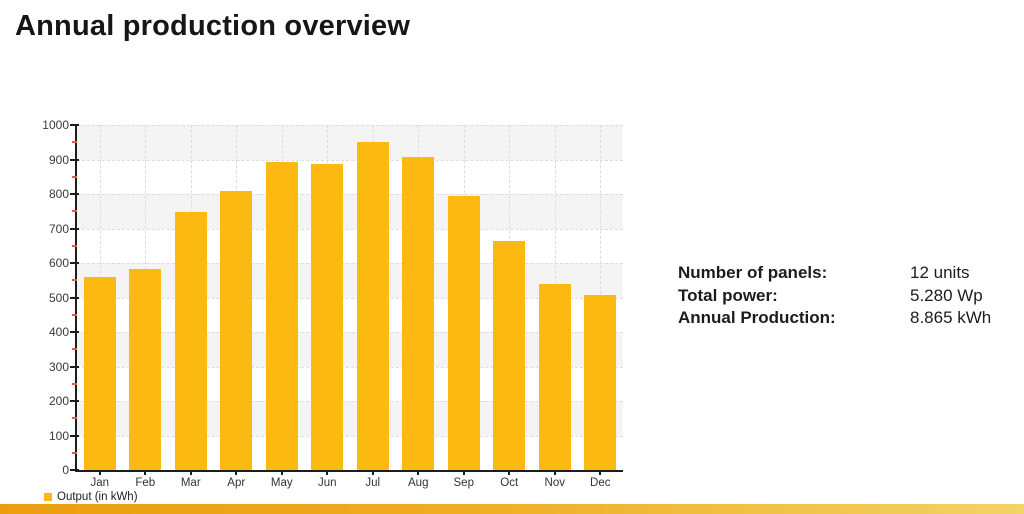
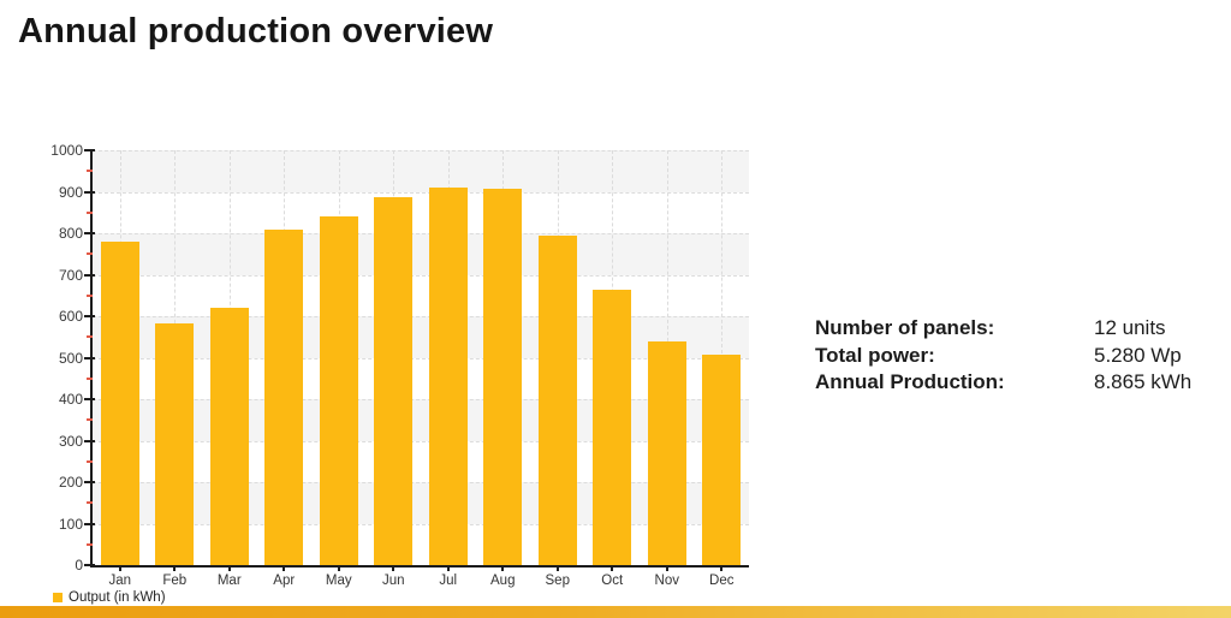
Jan: 560 -> 780
Mar: 750 -> 620
May: 890 -> 840
Jul: 950 -> 910
